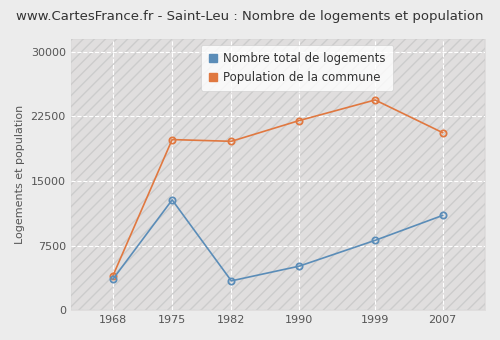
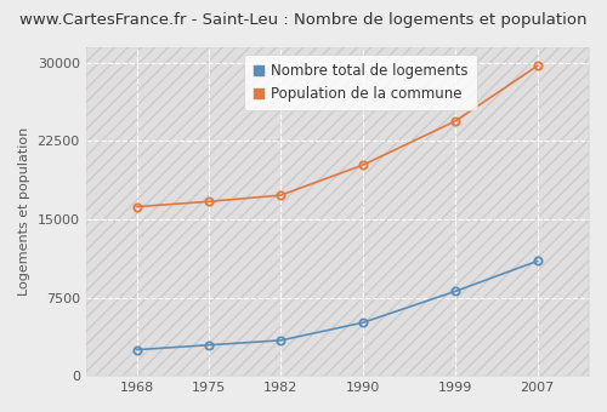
Nombre total de logements/1968: 3600 -> 2500
Population de la commune/1968: 4000 -> 16200
Nombre total de logements/1975: 12800 -> 3000
Population de la commune/1975: 19800 -> 16700
Population de la commune/1982: 19600 -> 17300
Population de la commune/1990: 22000 -> 20200
Population de la commune/2007: 20600 -> 29700
